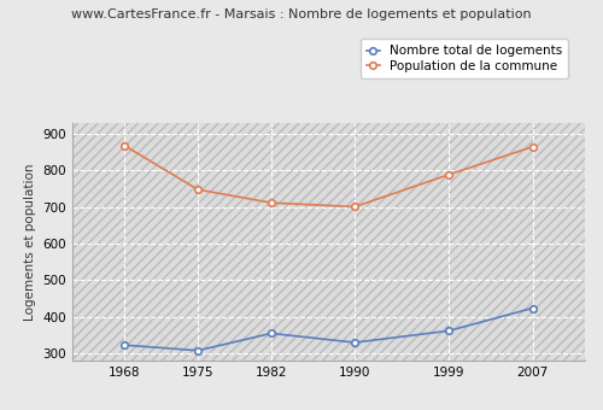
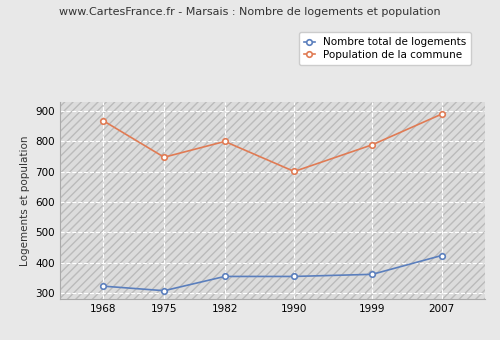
Population de la commune/1982: 712 -> 800
Nombre total de logements/1990: 330 -> 355
Population de la commune/2007: 865 -> 890
